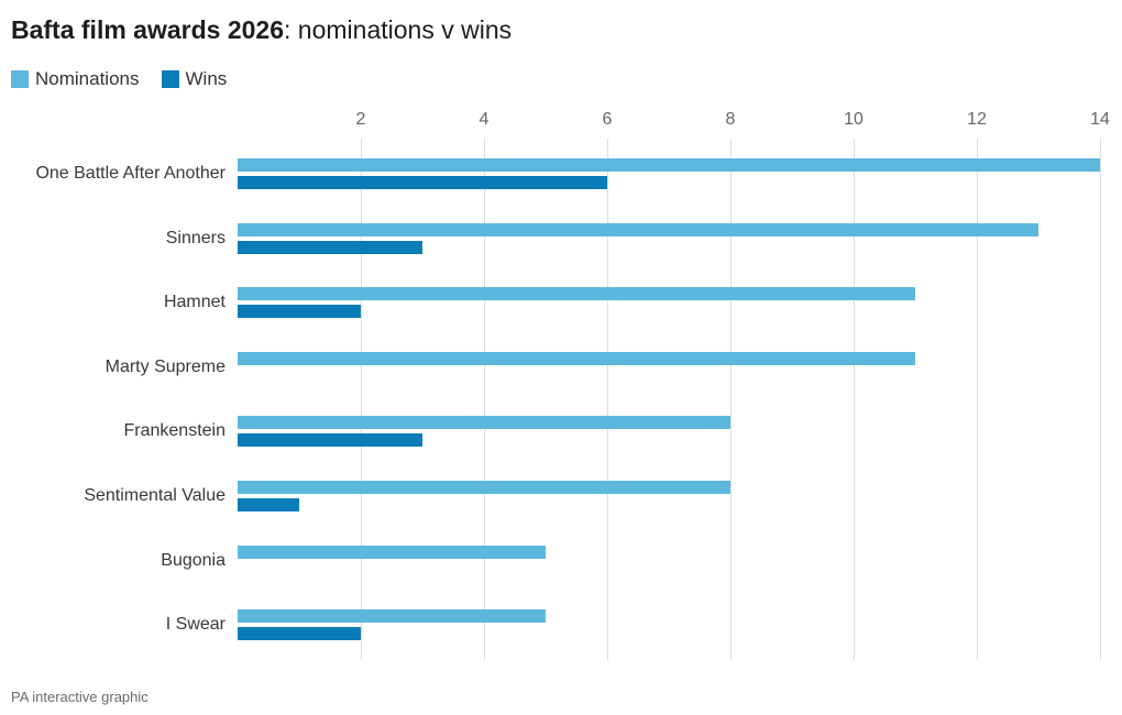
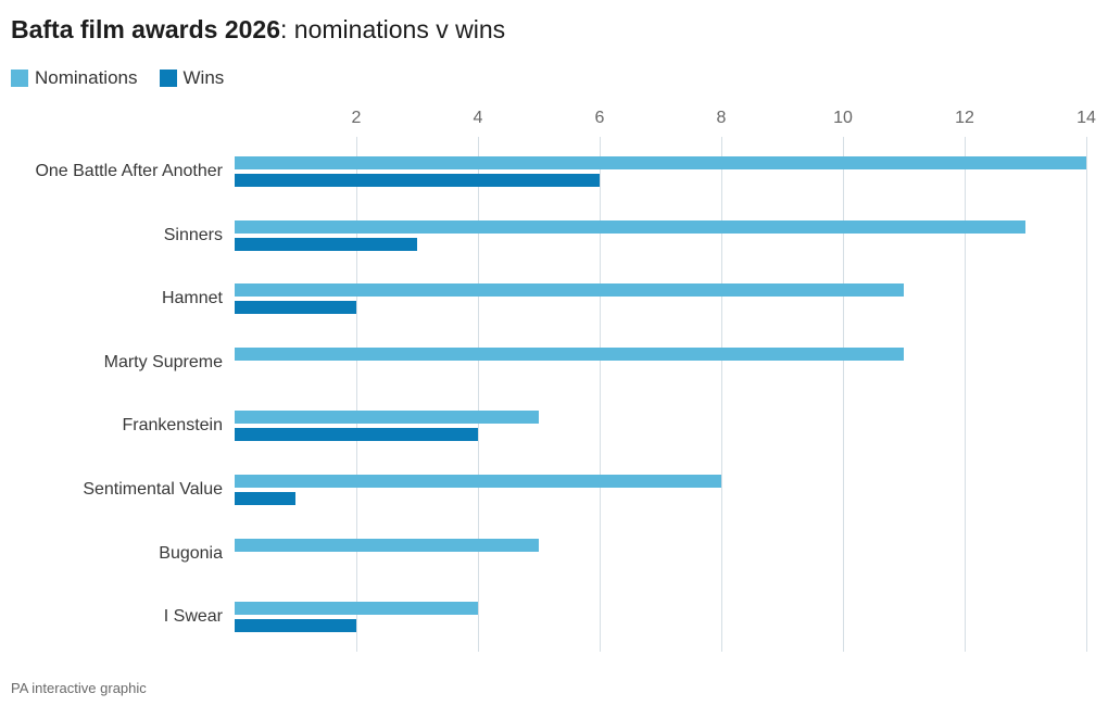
Nominations/Frankenstein: 8 -> 5
Wins/Frankenstein: 3 -> 4
Nominations/I Swear: 5 -> 4
